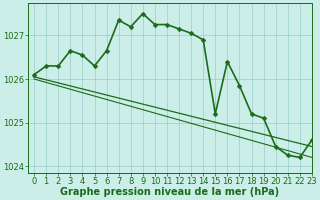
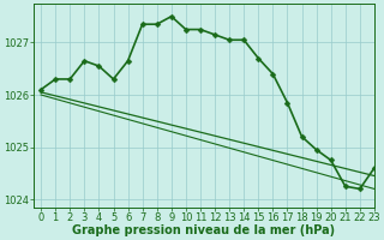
8: 1027.20 -> 1027.35
14: 1026.90 -> 1027.05
15: 1025.20 -> 1026.70
19: 1025.10 -> 1024.95
20: 1024.45 -> 1024.75
